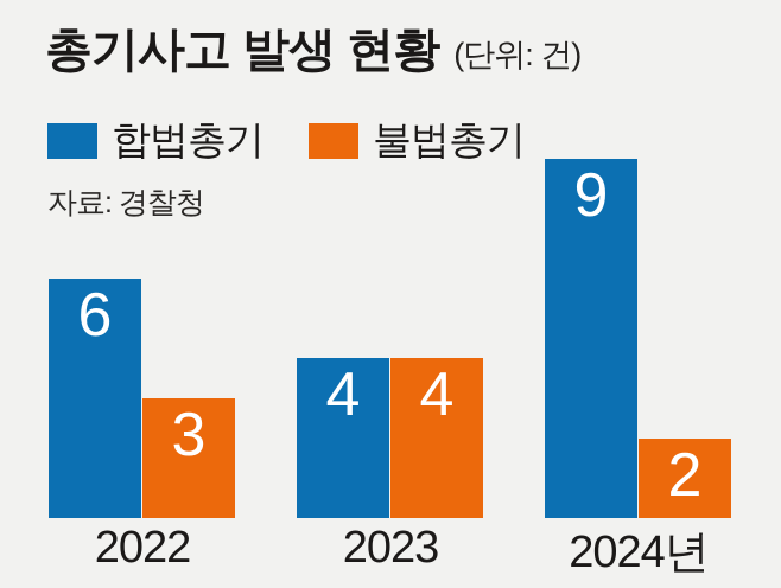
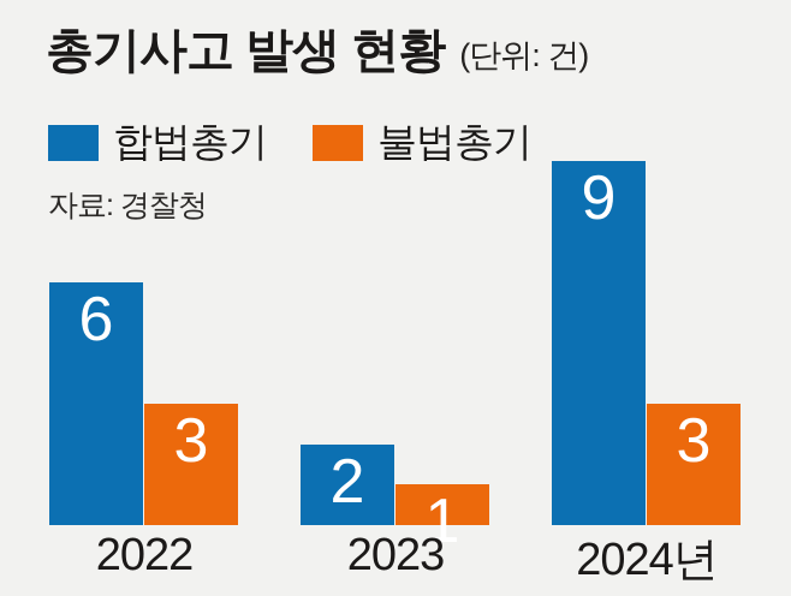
합법총기/2023: 4 -> 2
불법총기/2023: 4 -> 1
불법총기/2024년: 2 -> 3
